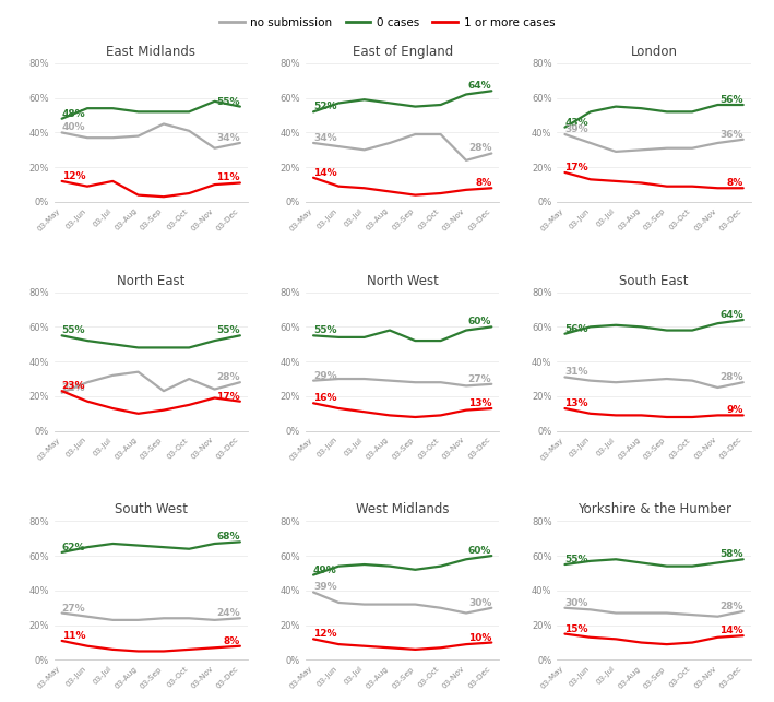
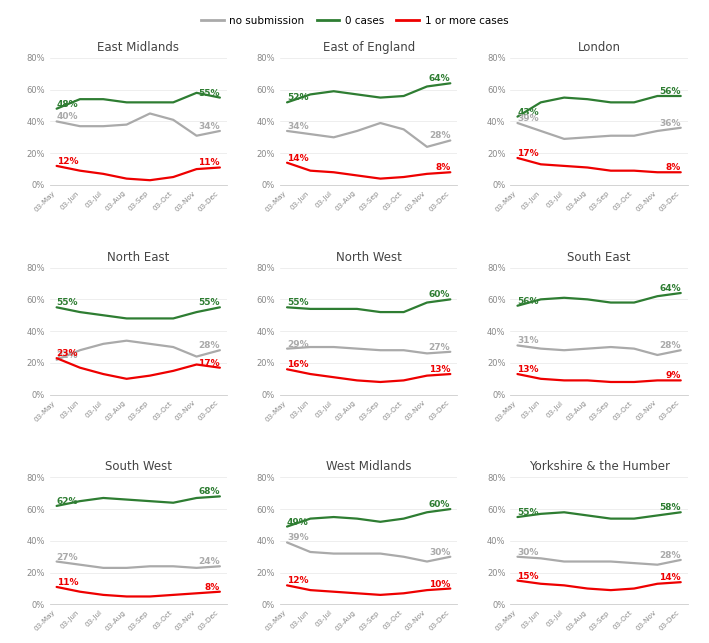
East Midlands/1 or more cases/03-Jul: 12% -> 7%
East of England/no submission/03-Oct: 39% -> 35%
North East/no submission/03-Sep: 23% -> 32%
North West/0 cases/03-Aug: 58% -> 54%
